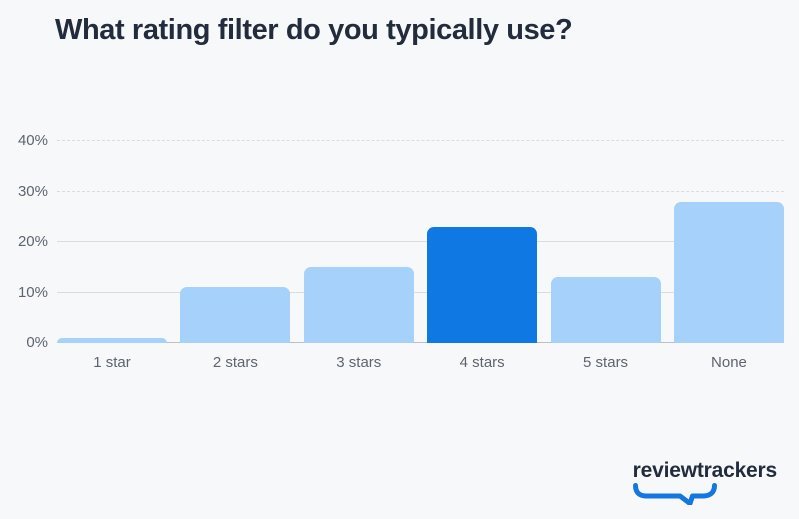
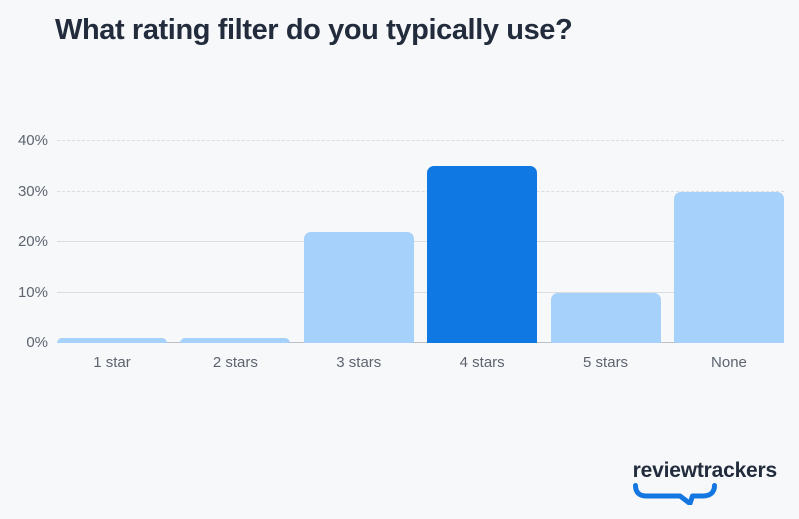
2 stars: 11% -> 1%
3 stars: 15% -> 22%
4 stars: 23% -> 35%
5 stars: 13% -> 10%
None: 28% -> 30%
